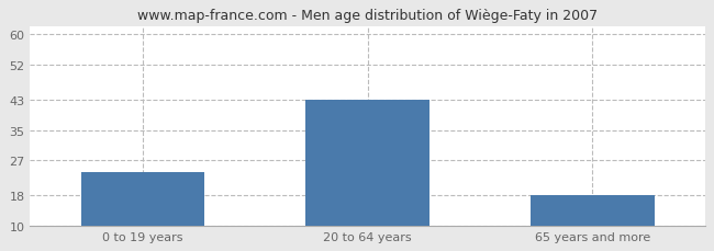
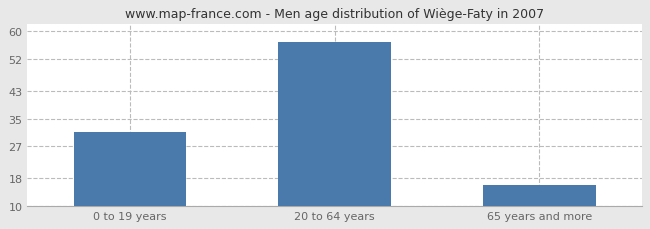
0 to 19 years: 24 -> 31
20 to 64 years: 43 -> 57
65 years and more: 18 -> 16
